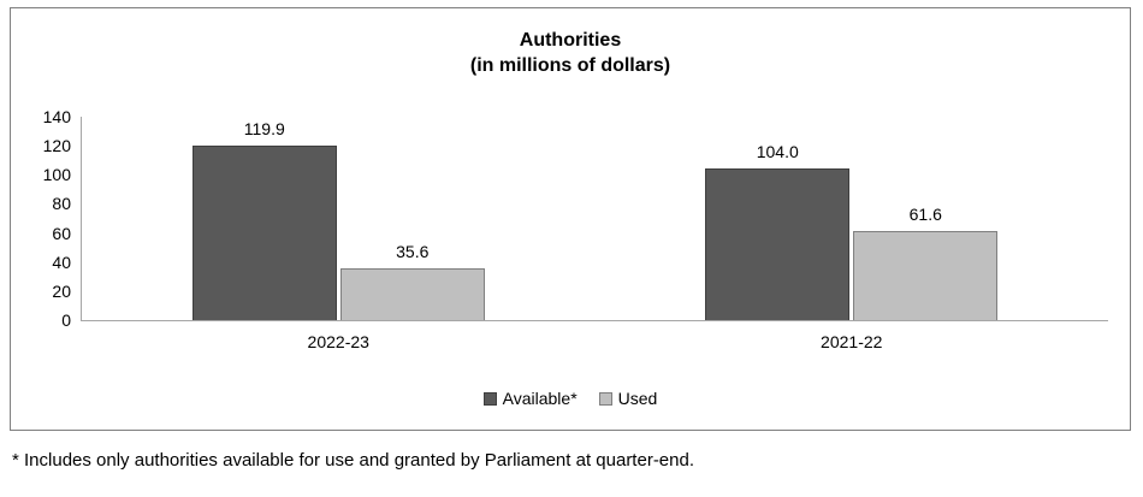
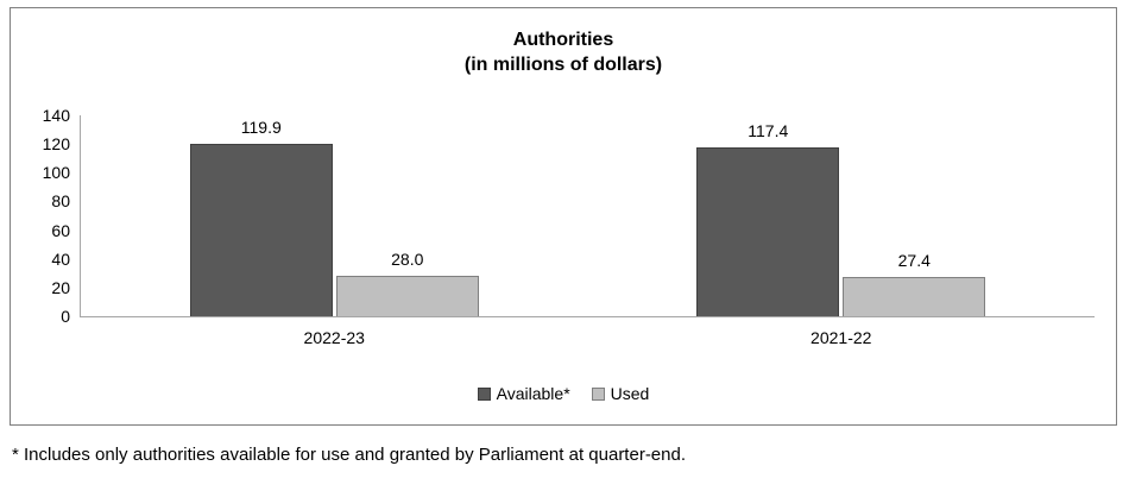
Used/2022-23: 35.6 -> 28.0
Available*/2021-22: 104.0 -> 117.4
Used/2021-22: 61.6 -> 27.4
